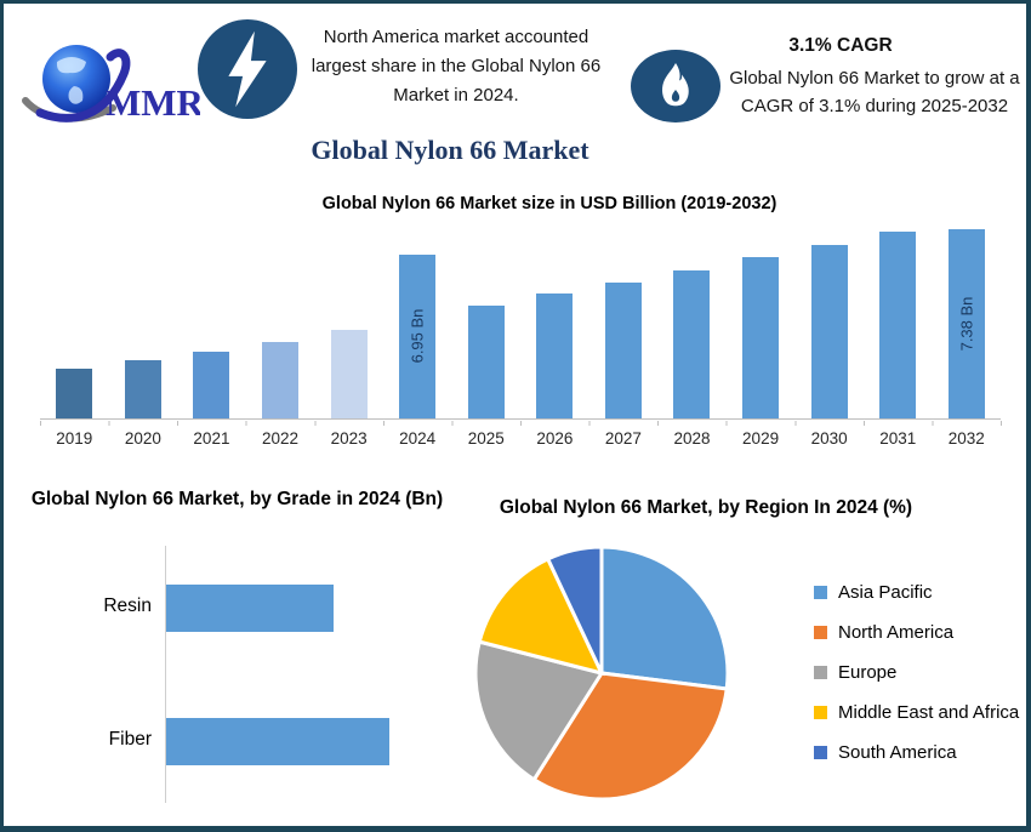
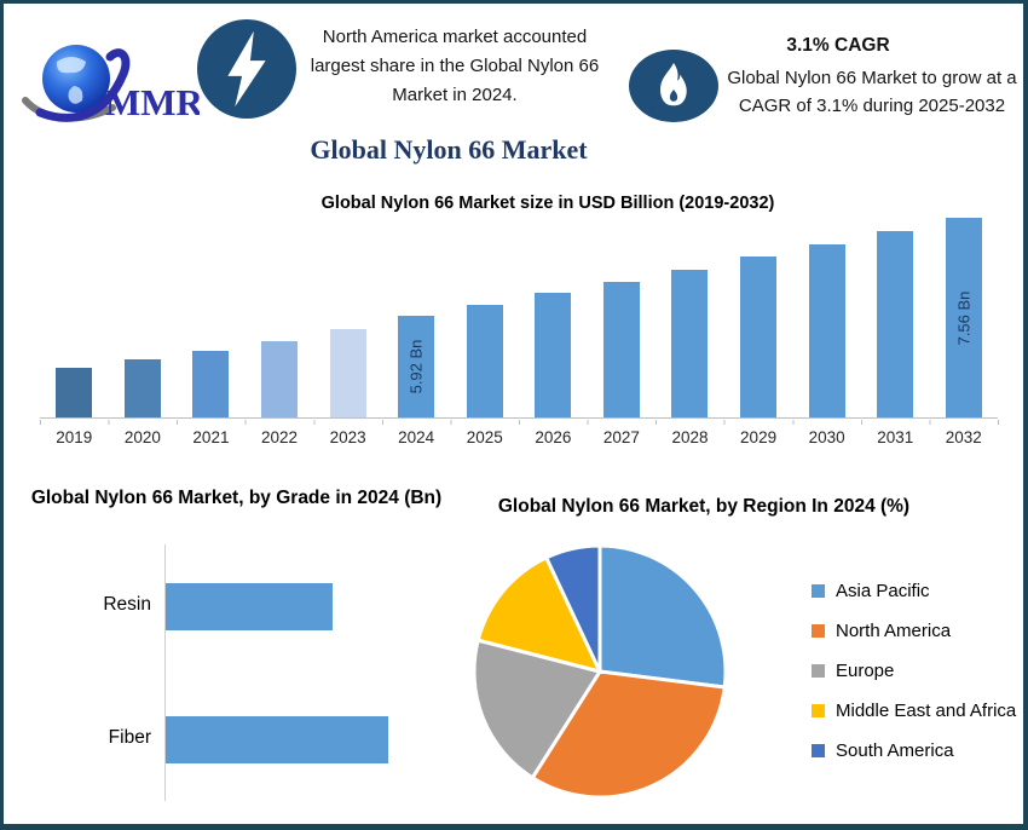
Global Nylon 66 Market size in USD Billion (2019-2032)/2024: 6.95 -> 5.92
Global Nylon 66 Market size in USD Billion (2019-2032)/2032: 7.38 -> 7.56
